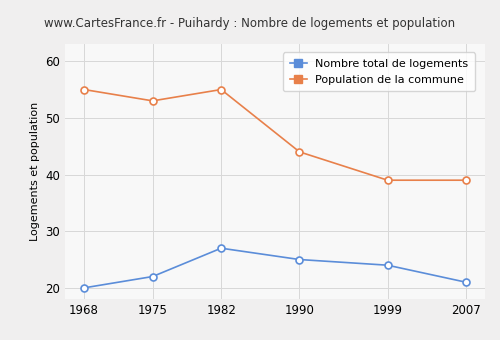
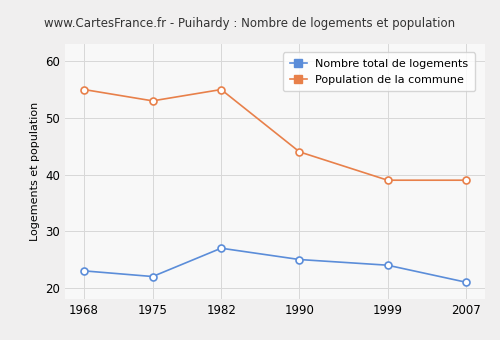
Nombre total de logements/1968: 20 -> 23
